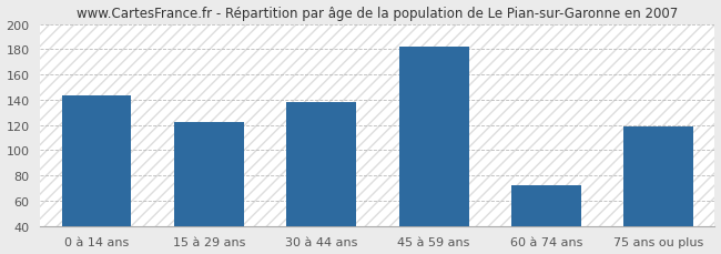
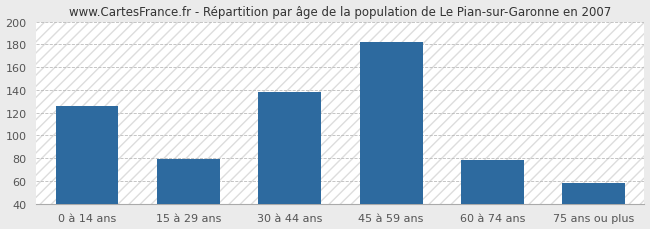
0 à 14 ans: 143 -> 126
15 à 29 ans: 122 -> 79
60 à 74 ans: 72 -> 78
75 ans ou plus: 119 -> 58
